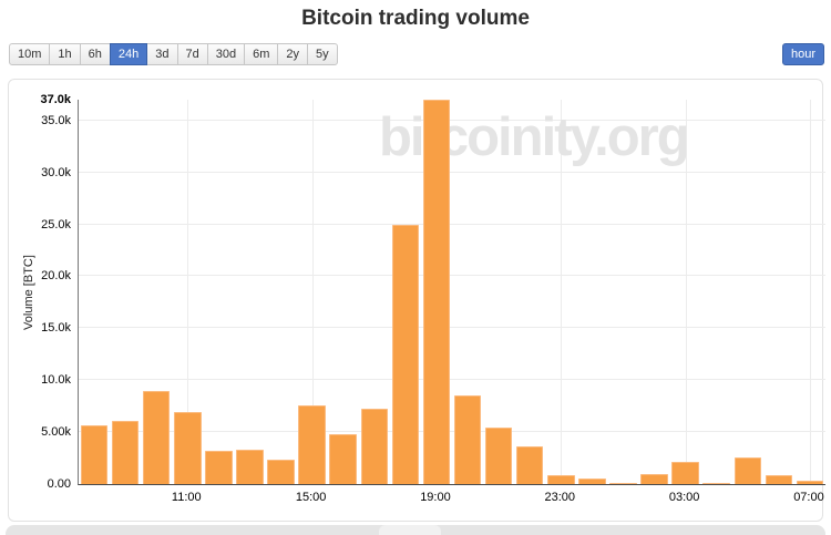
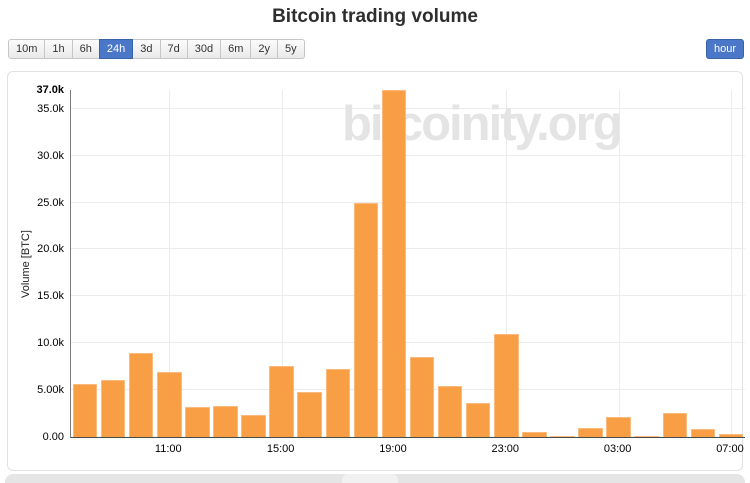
23:00: 1k -> 11k
